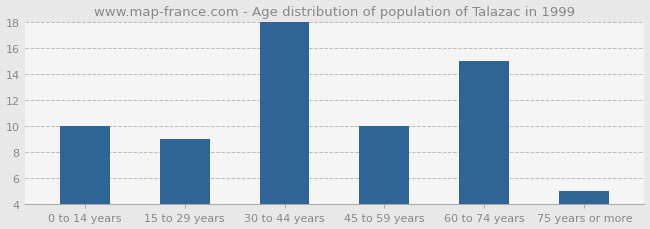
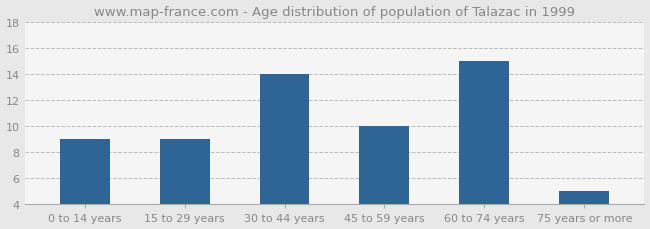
0 to 14 years: 10 -> 9
30 to 44 years: 18 -> 14
